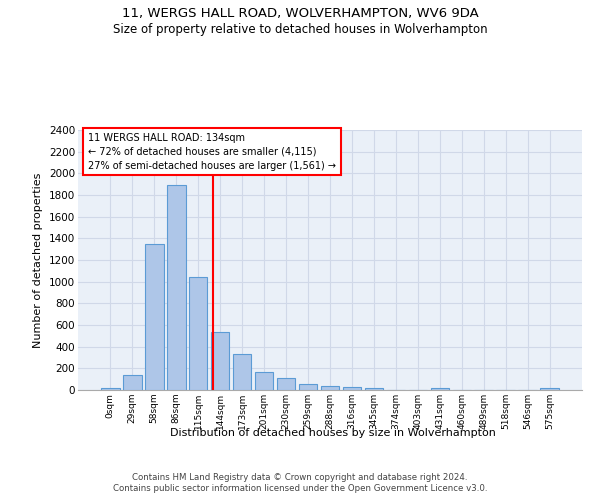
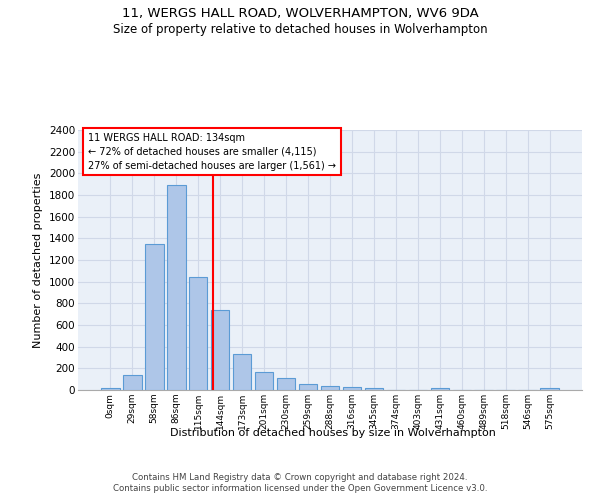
144sqm: 540 -> 740
